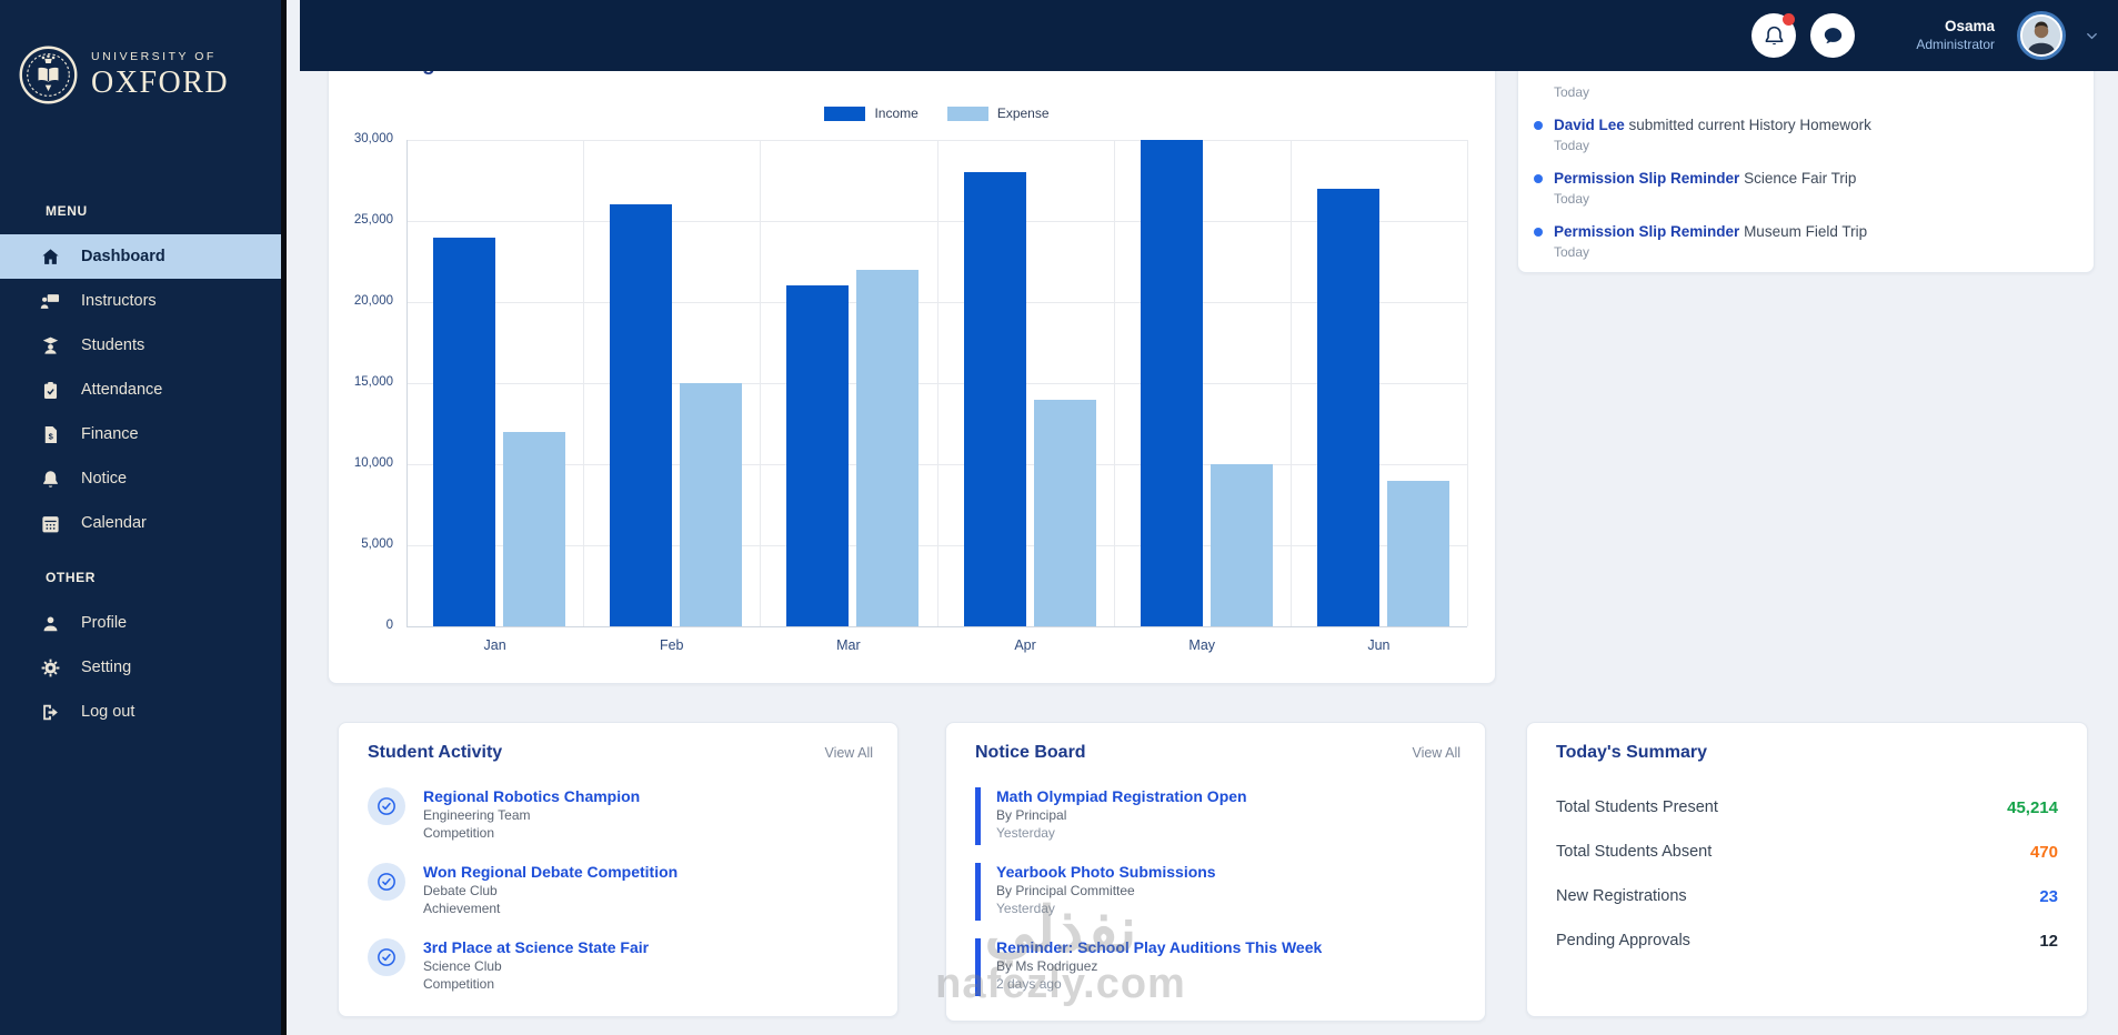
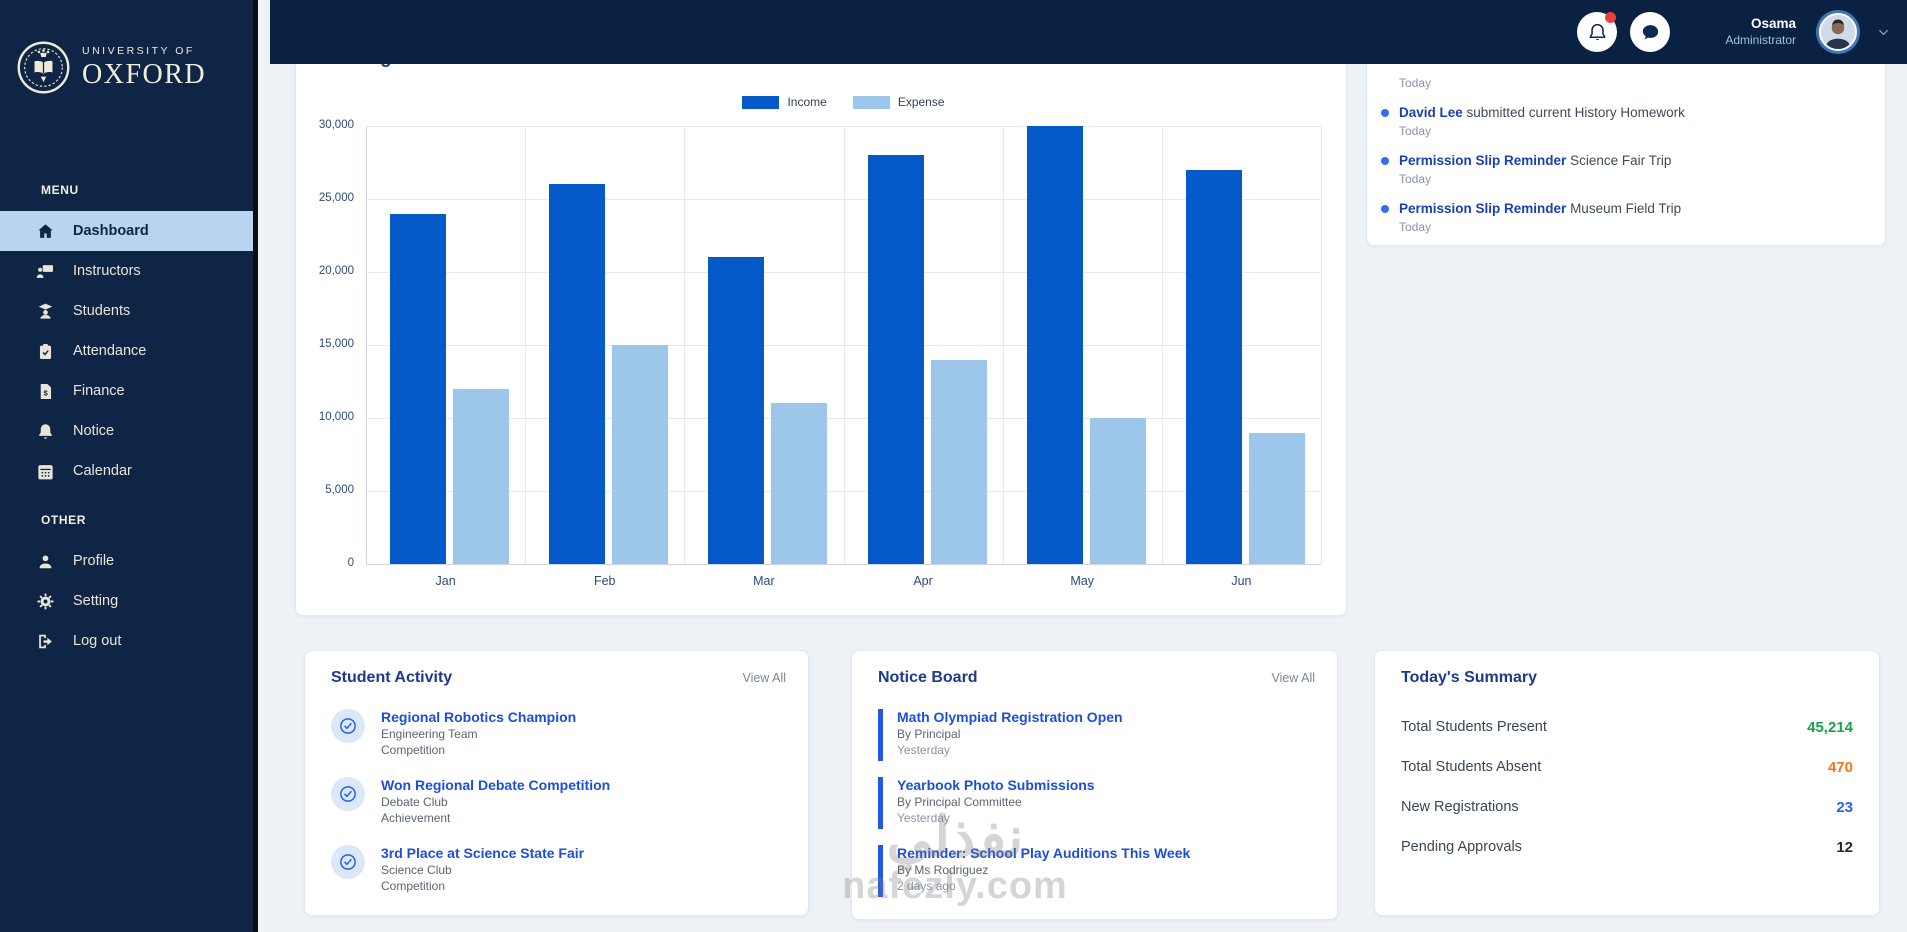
Expense/Mar: 22000 -> 11000
